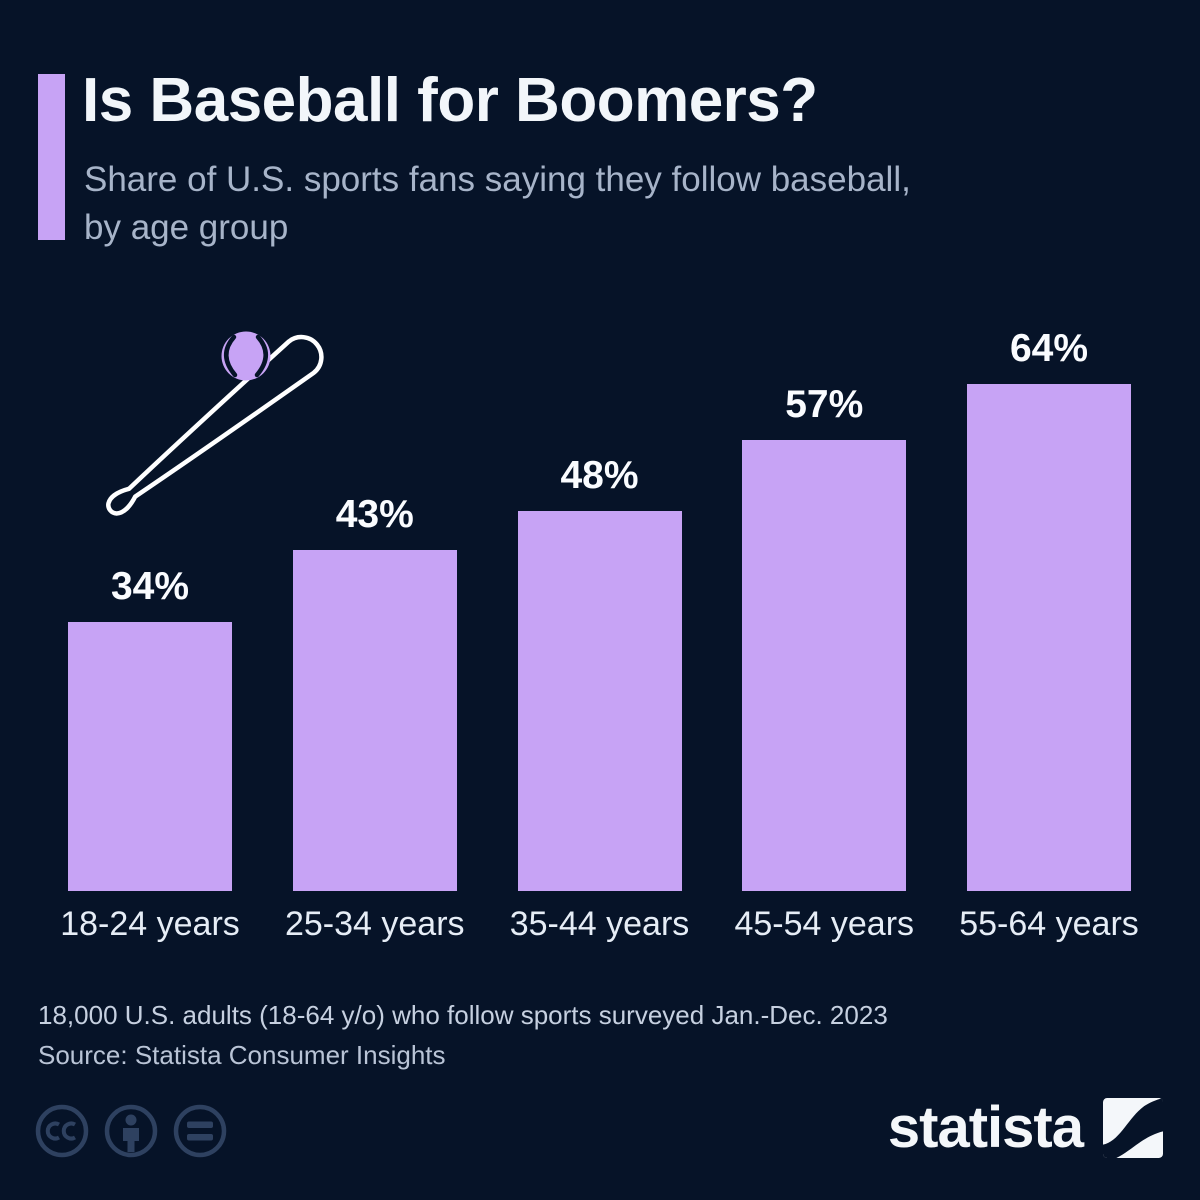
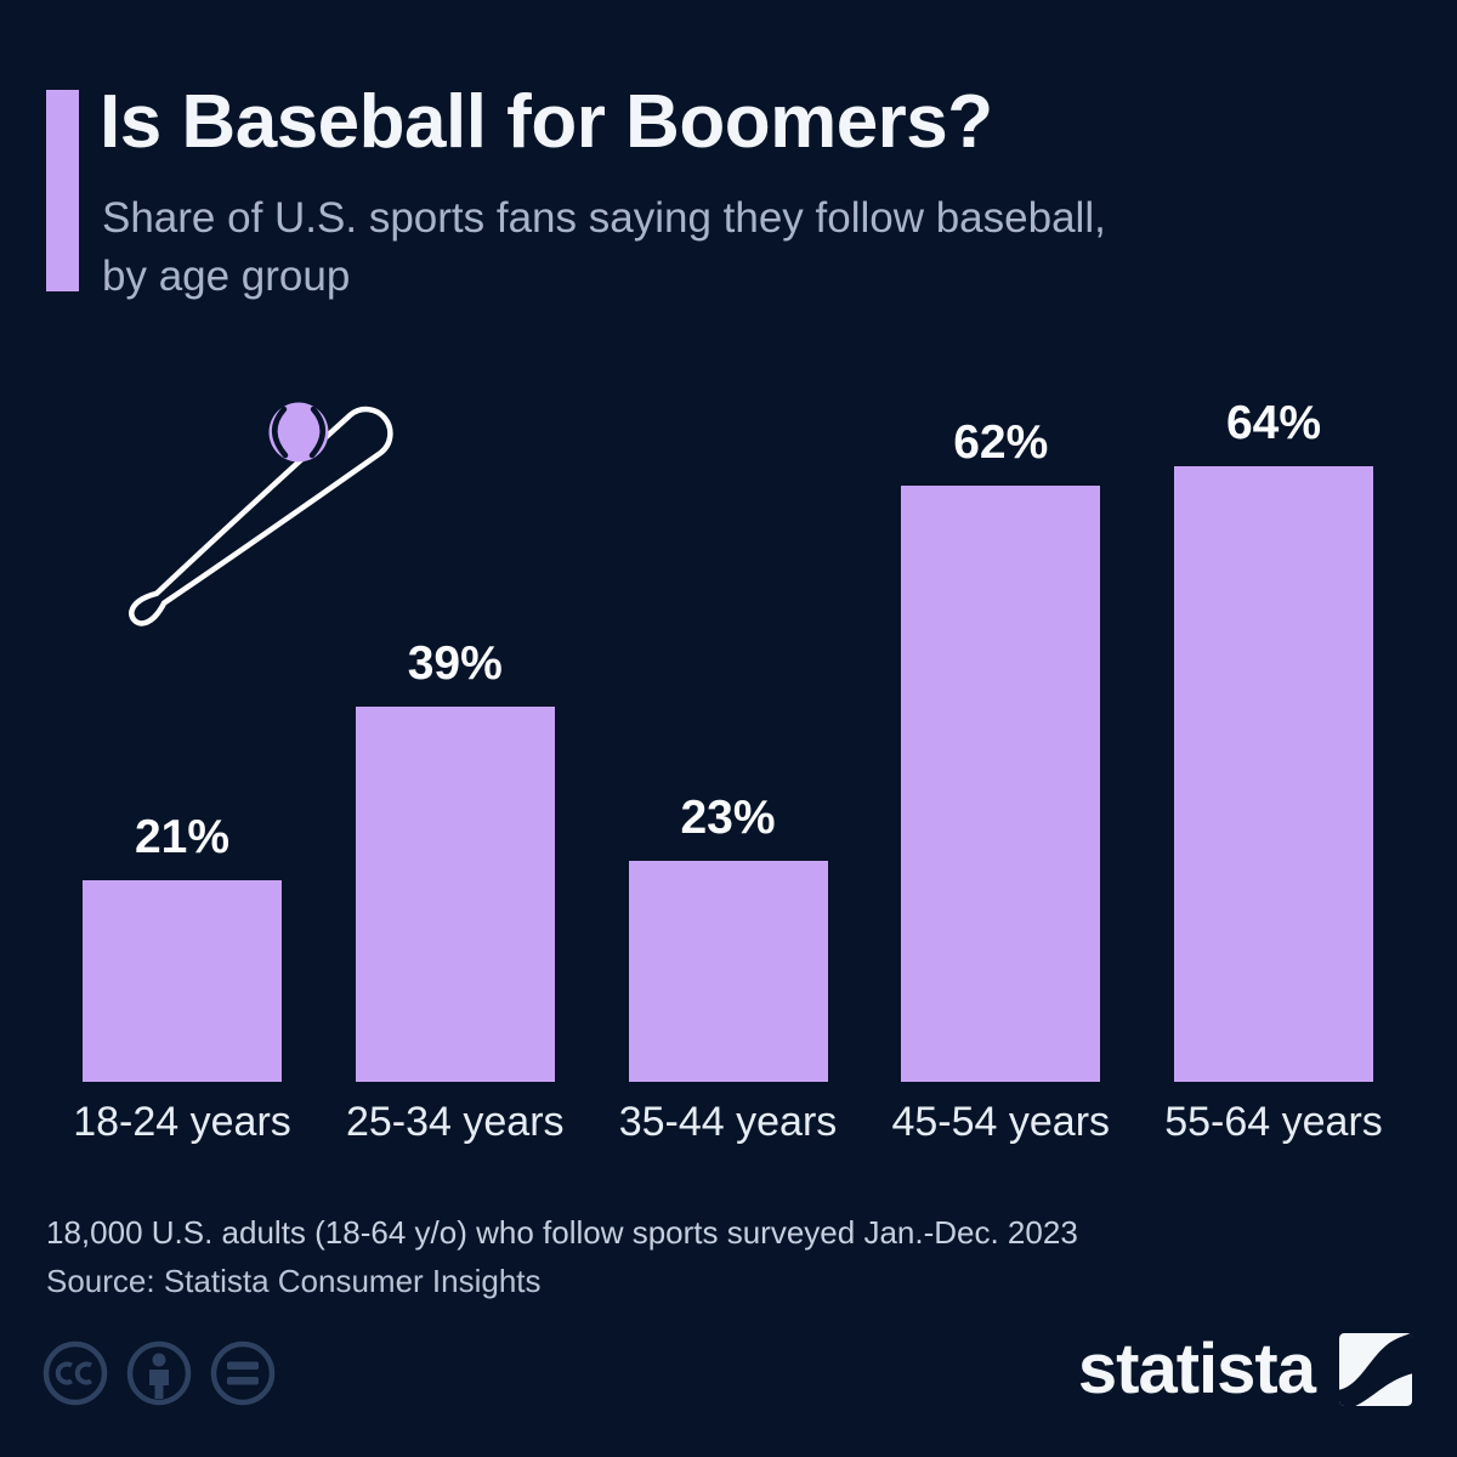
18-24 years: 34% -> 21%
25-34 years: 43% -> 39%
35-44 years: 48% -> 23%
45-54 years: 57% -> 62%
